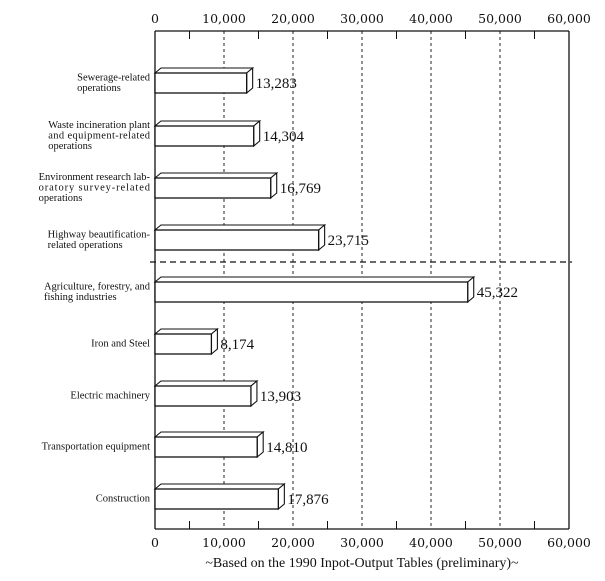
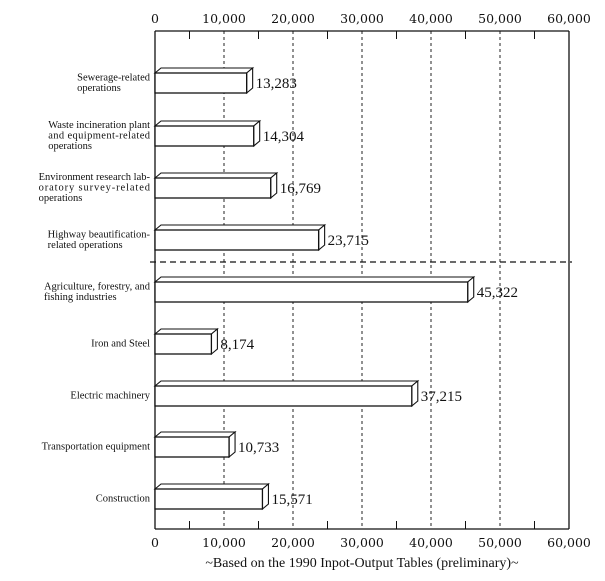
Electric machinery: 13,903 -> 37,215
Transportation equipment: 14,810 -> 10,733
Construction: 17,876 -> 15,571
